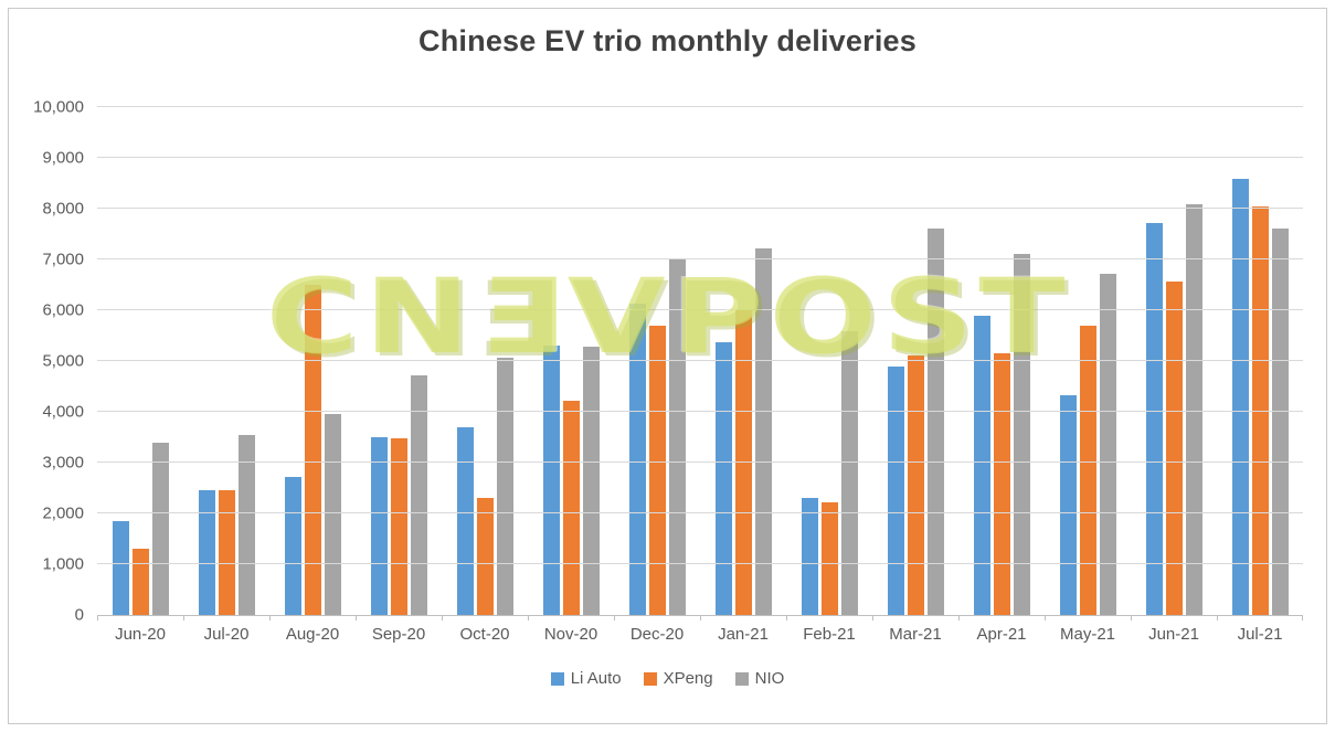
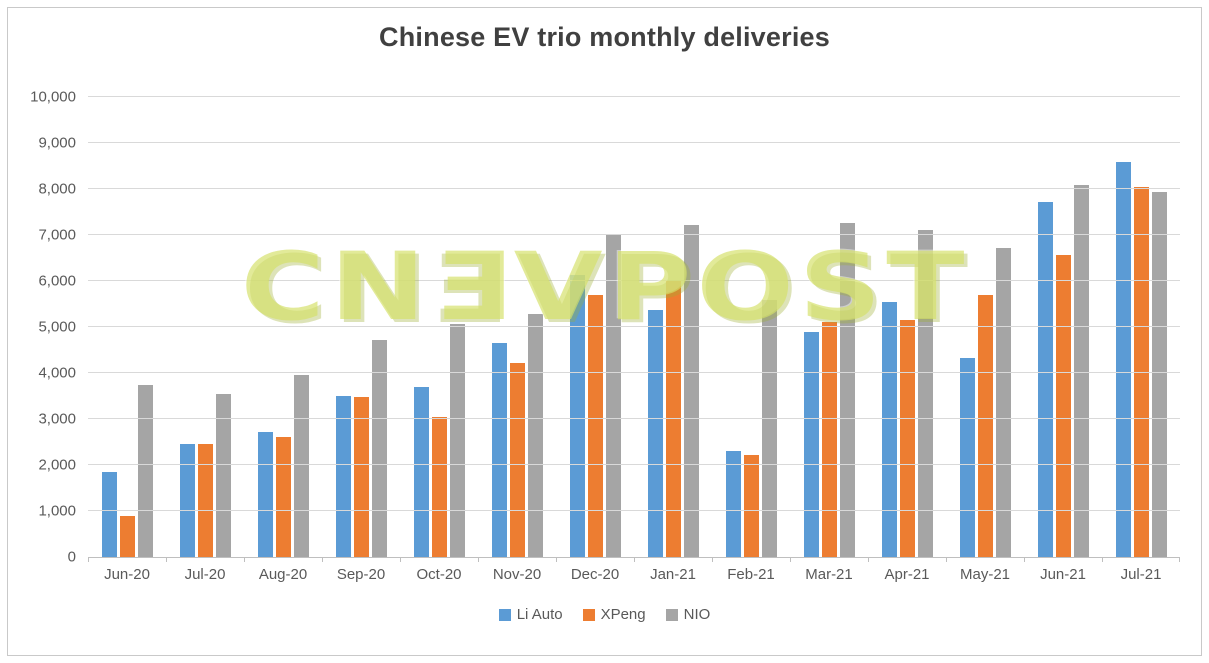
XPeng/Jun-20: 1300 -> 900
NIO/Jun-20: 3400 -> 3700
XPeng/Aug-20: 6500 -> 2600
XPeng/Oct-20: 2300 -> 3000
Li Auto/Nov-20: 5300 -> 4600
NIO/Mar-21: 7600 -> 7300
Li Auto/Apr-21: 5900 -> 5500
NIO/Jul-21: 7600 -> 7900
